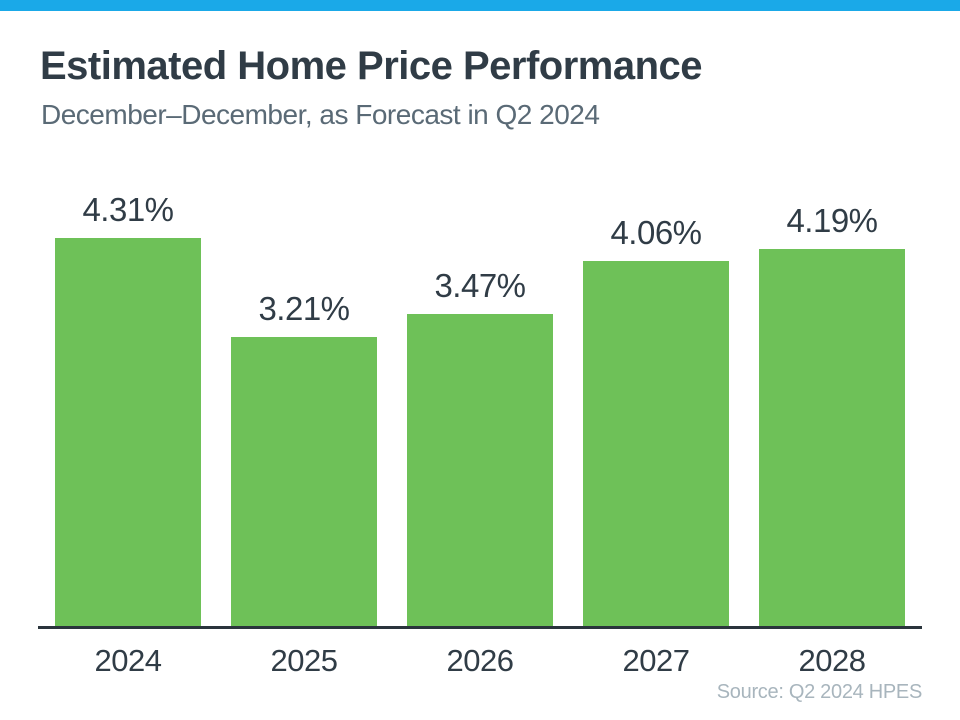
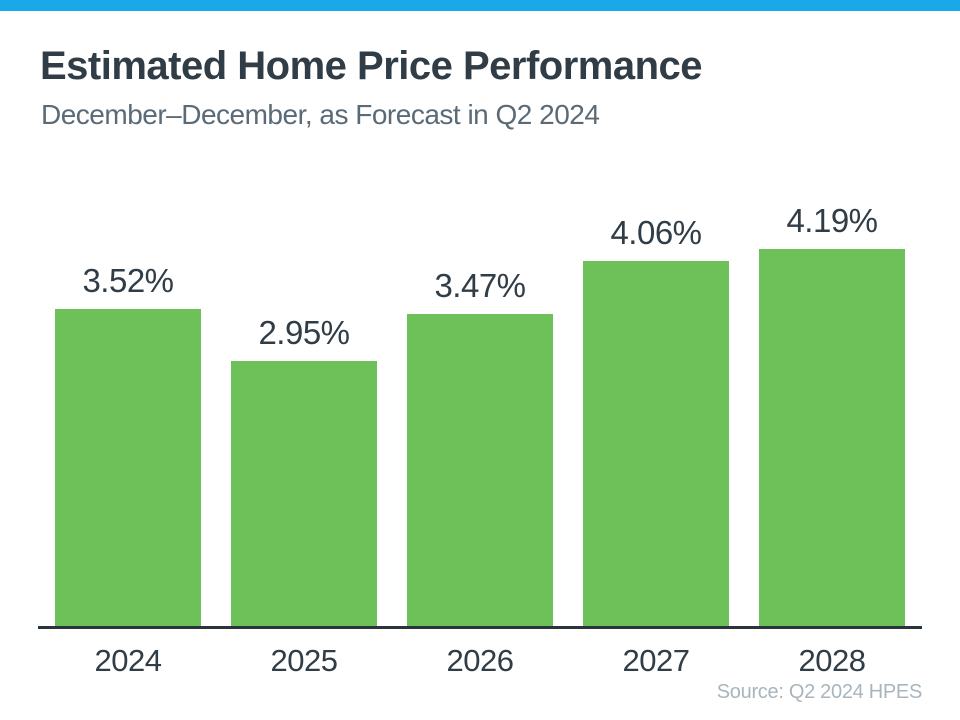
2024: 4.31% -> 3.52%
2025: 3.21% -> 2.95%
